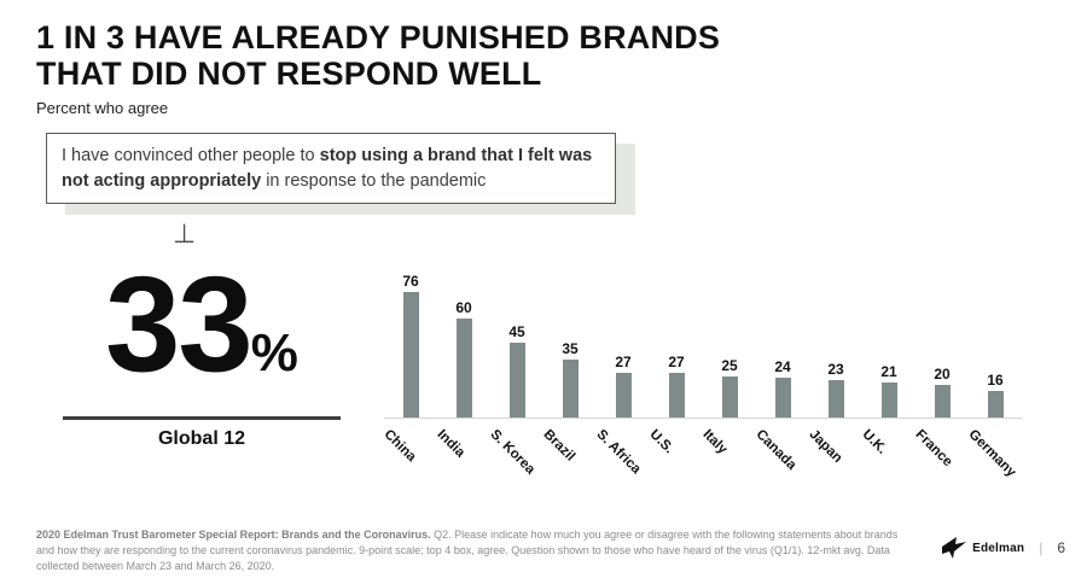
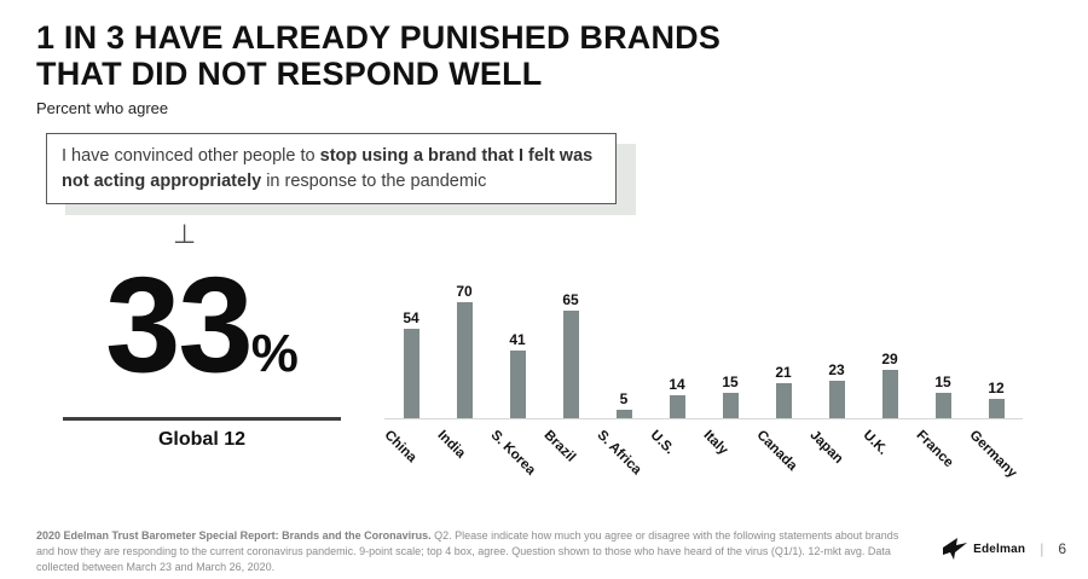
China: 76 -> 54
India: 60 -> 70
S. Korea: 45 -> 41
Brazil: 35 -> 65
S. Africa: 27 -> 5
U.S.: 27 -> 14
Italy: 25 -> 15
Canada: 24 -> 21
U.K.: 21 -> 29
France: 20 -> 15
Germany: 16 -> 12
